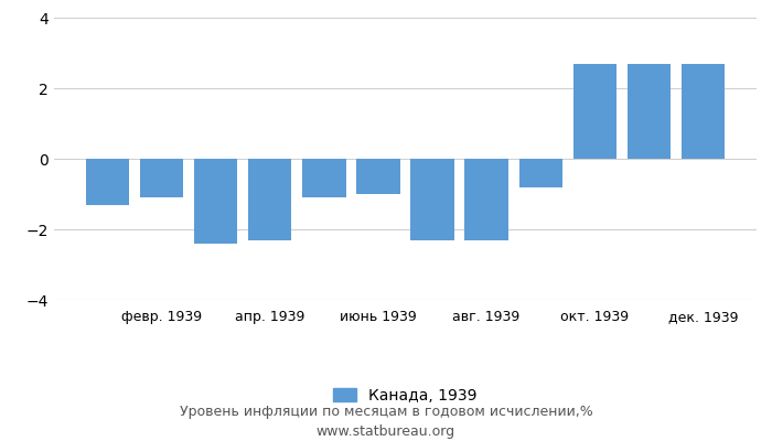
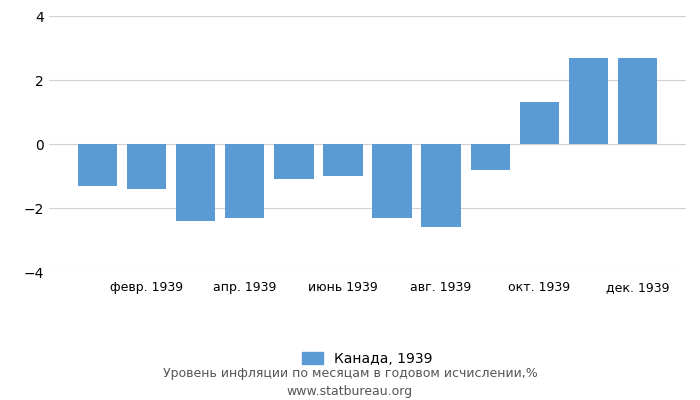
февр. 1939: -1.1 -> -1.4
авг. 1939: -2.3 -> -2.6
окт. 1939: 2.7 -> 1.3
